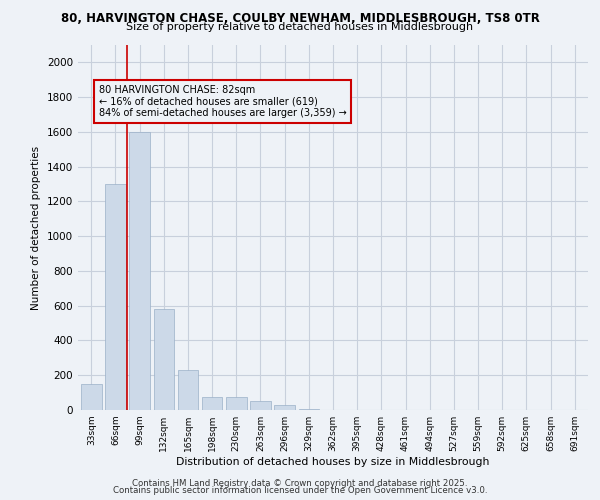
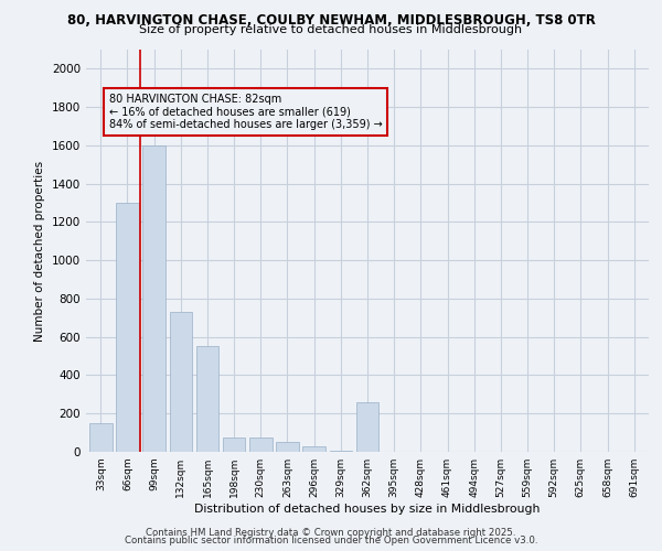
132sqm: 580 -> 730
165sqm: 230 -> 550
362sqm: 0 -> 260
